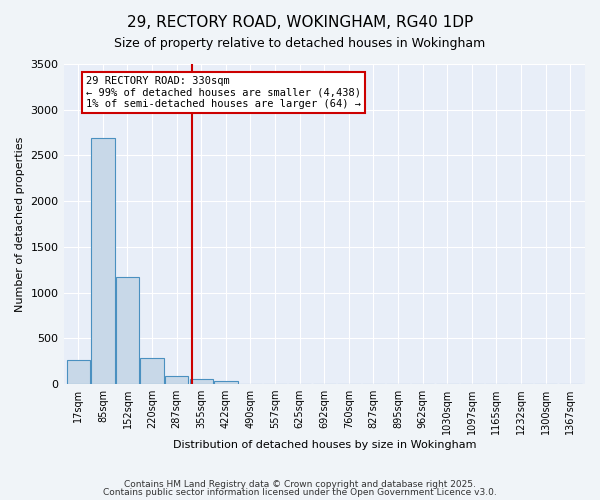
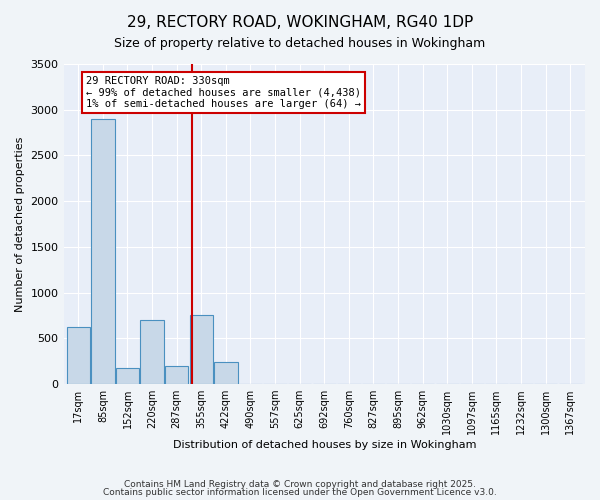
17sqm: 260 -> 620
85sqm: 2690 -> 2900
152sqm: 1180 -> 180
220sqm: 280 -> 700
287sqm: 90 -> 200
355sqm: 60 -> 760
422sqm: 30 -> 240
